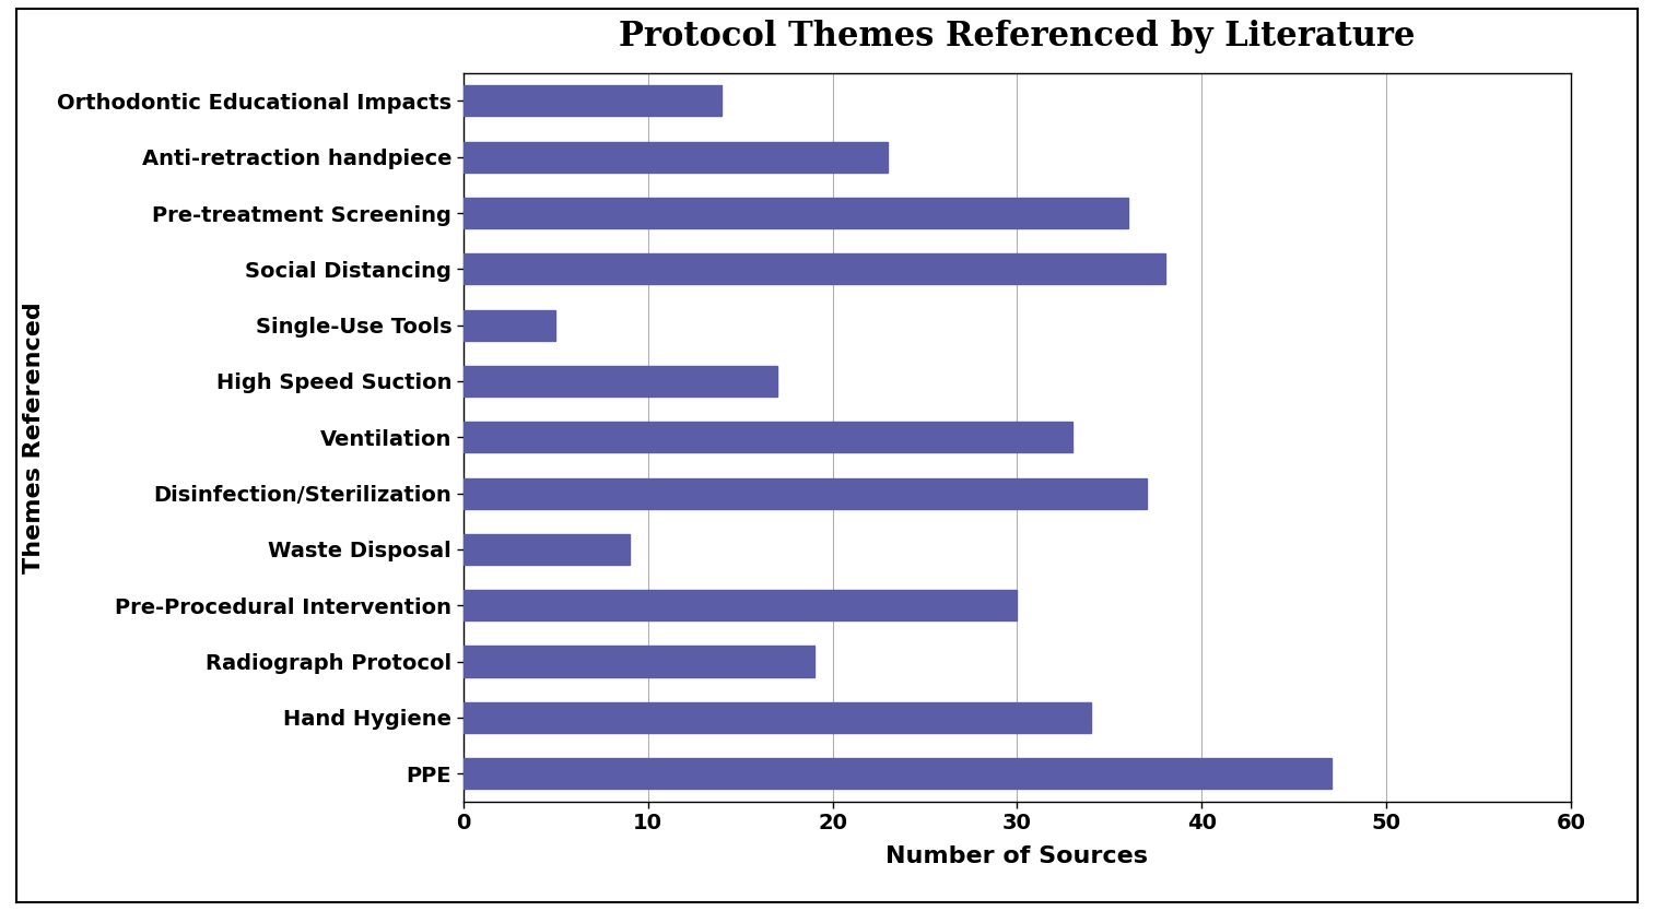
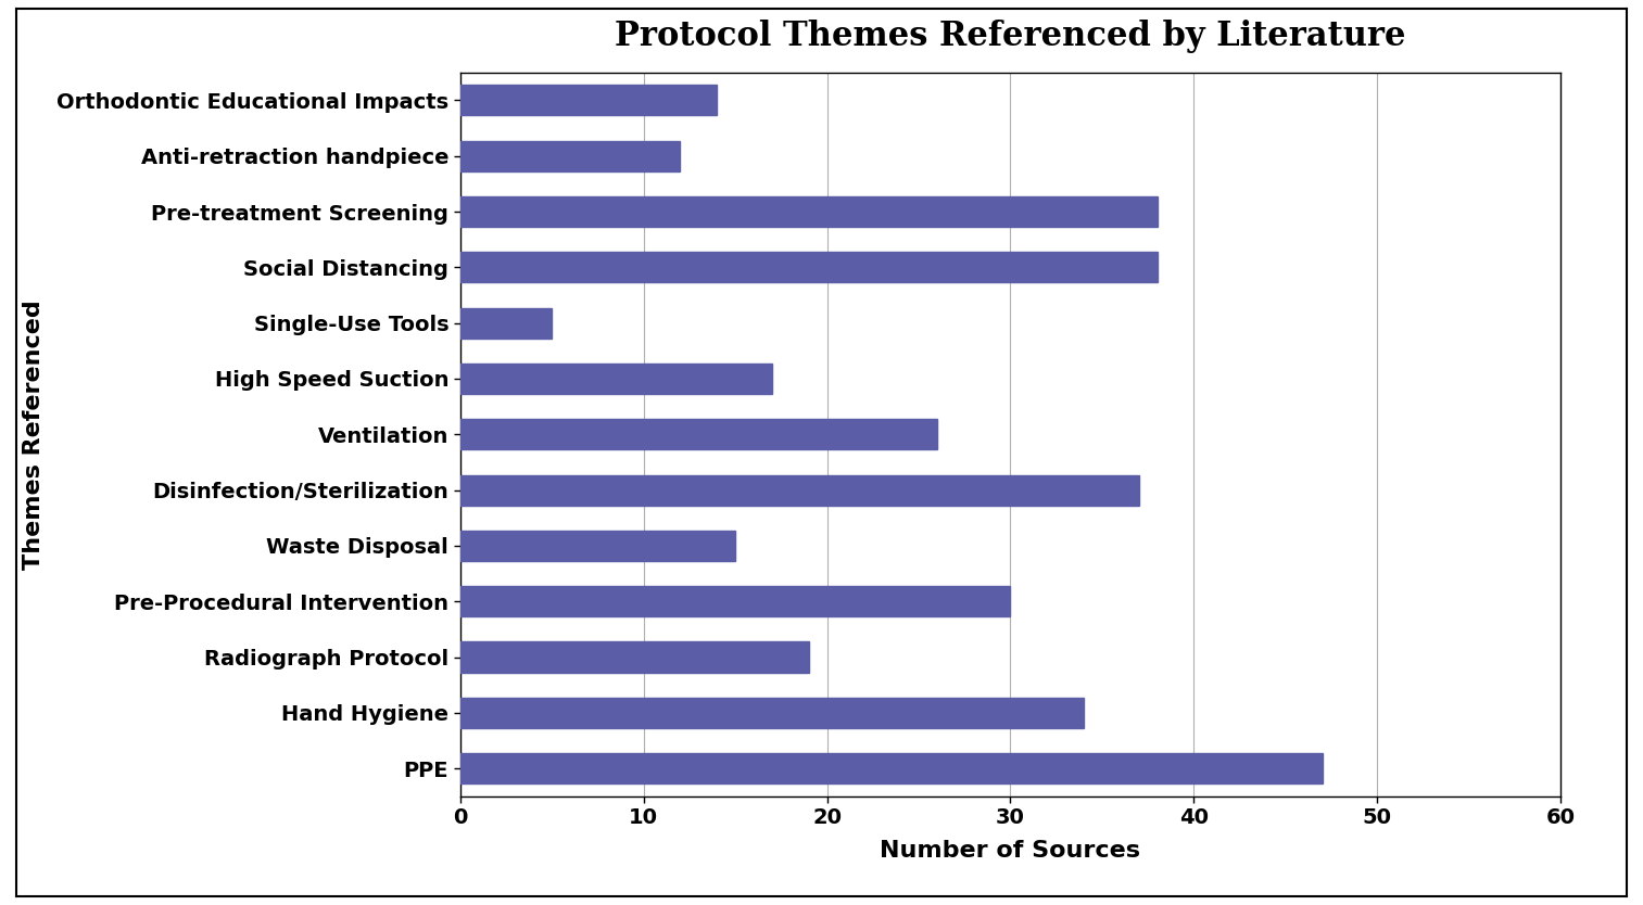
Anti-retraction handpiece: 23 -> 12
Pre-treatment Screening: 36 -> 38
Ventilation: 33 -> 26
Waste Disposal: 9 -> 15
